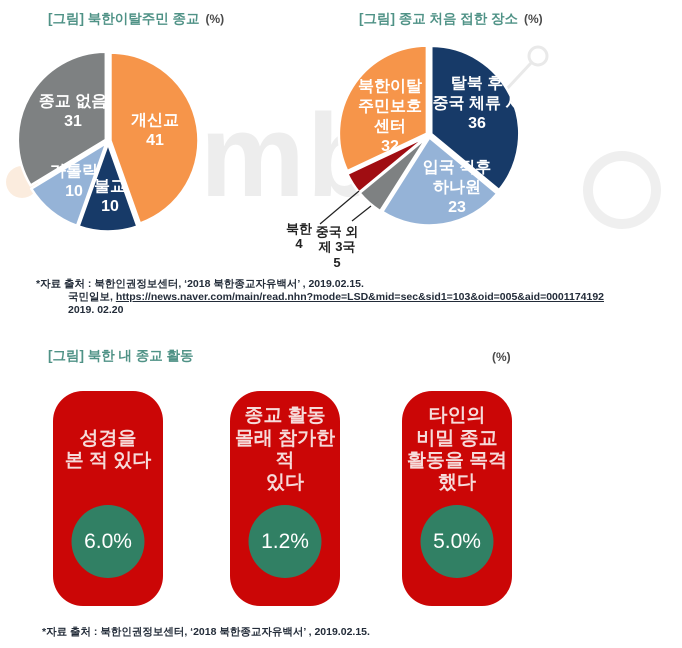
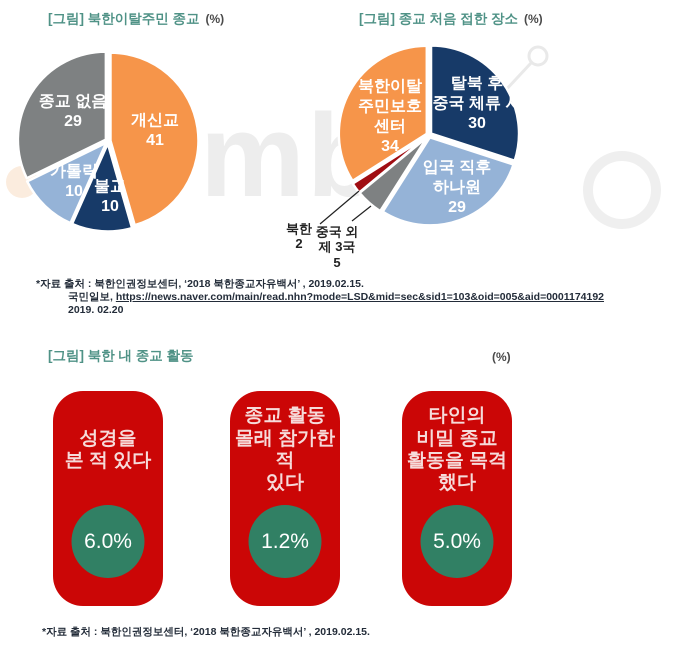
[그림] 북한이탈주민 종교/종교 없음: 31 -> 29
[그림] 종교 처음 접한 장소/탈북 후 중국 체류 시: 36 -> 30
[그림] 종교 처음 접한 장소/입국 직후 하나원: 23 -> 29
[그림] 종교 처음 접한 장소/북한: 4 -> 2
[그림] 종교 처음 접한 장소/북한이탈 주민보호 센터: 32 -> 34
